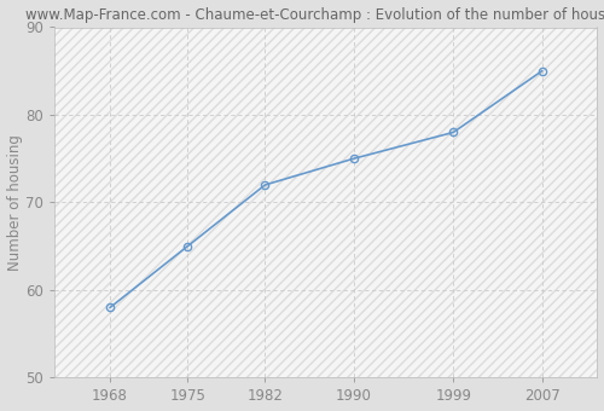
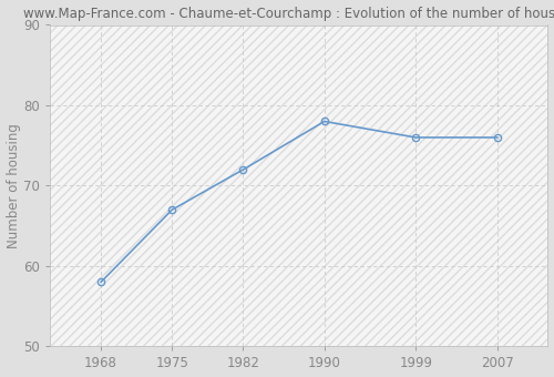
1975: 65 -> 67
1990: 75 -> 78
1999: 78 -> 76
2007: 85 -> 76
